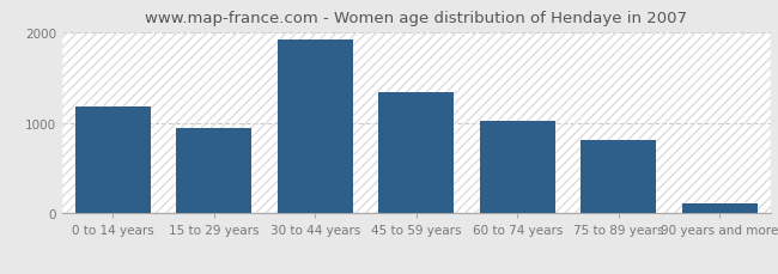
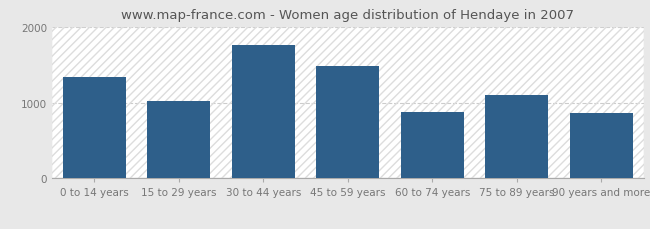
0 to 14 years: 1180 -> 1340
15 to 29 years: 940 -> 1020
30 to 44 years: 1910 -> 1760
45 to 59 years: 1340 -> 1480
60 to 74 years: 1020 -> 880
75 to 89 years: 810 -> 1100
90 years and more: 100 -> 860
